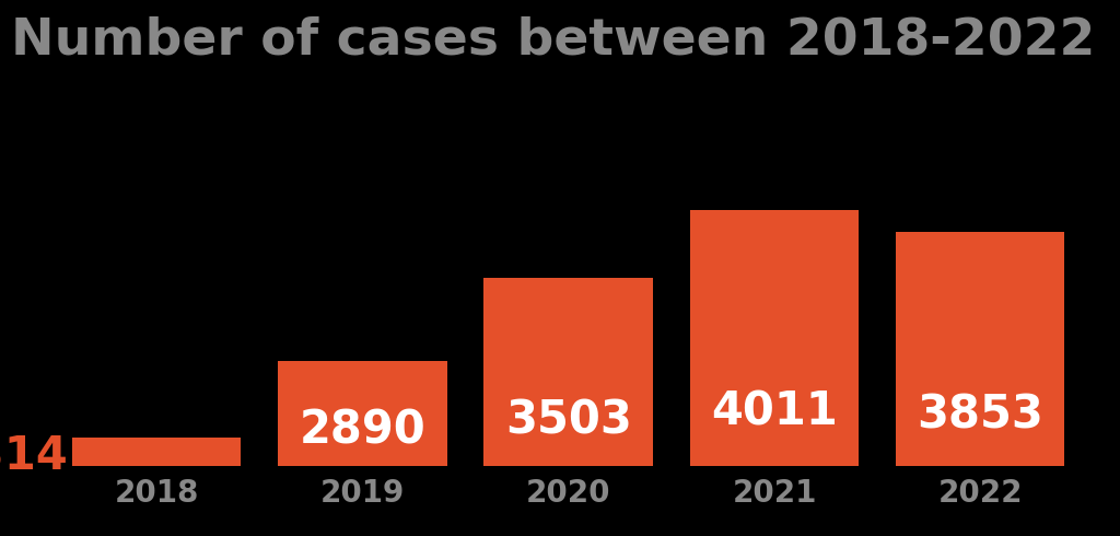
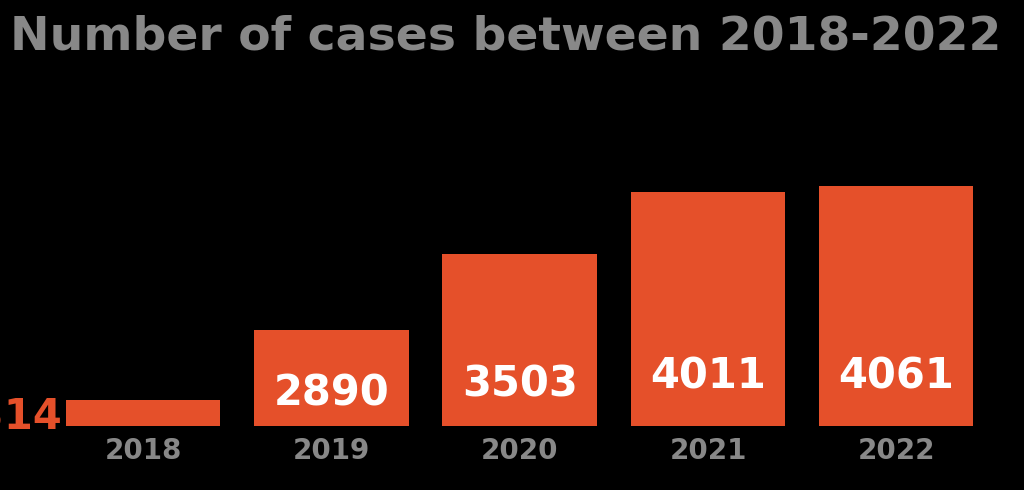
2022: 3853 -> 4061
